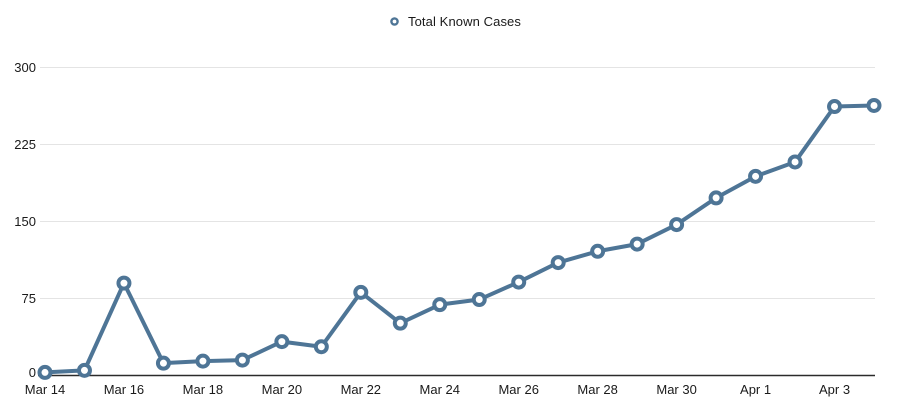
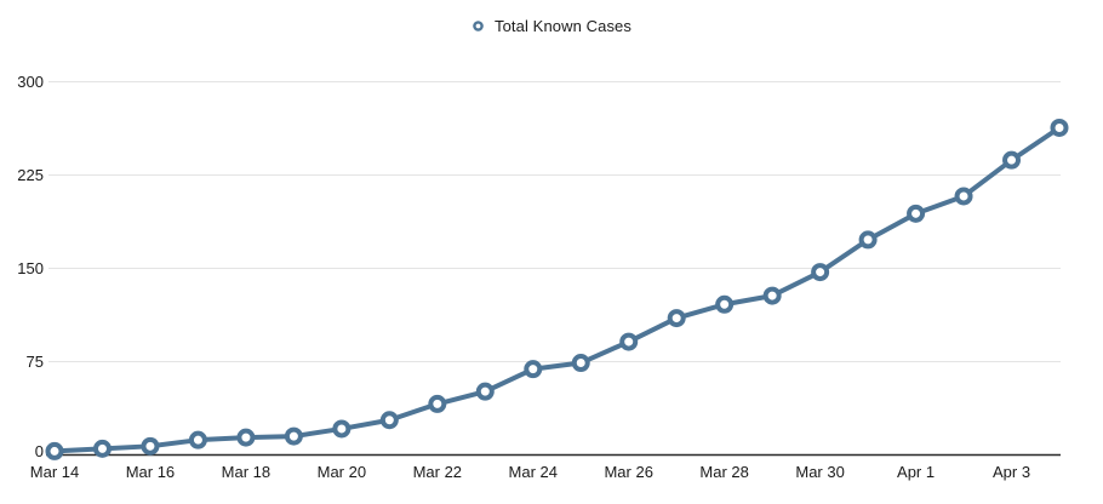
Mar 16: 90 -> 7
Mar 20: 33 -> 21
Mar 22: 81 -> 41
Apr 3: 262 -> 237
